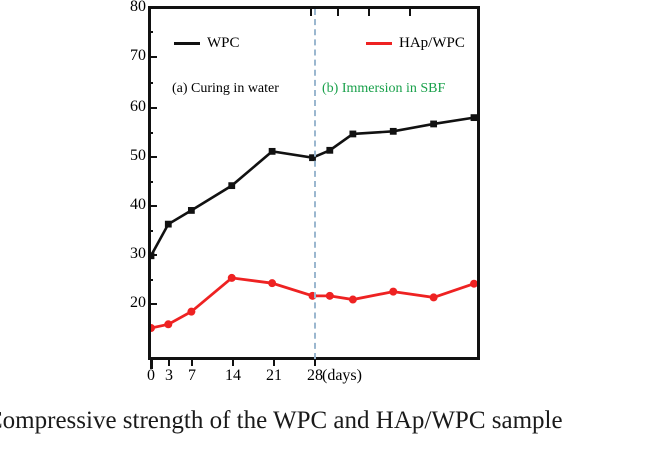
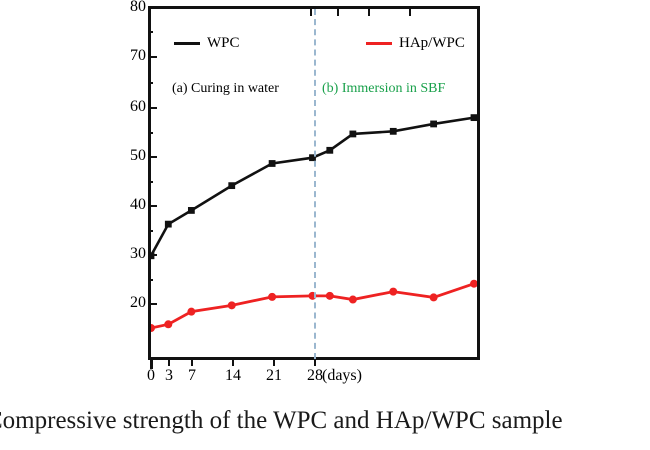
HAp/WPC/14: 29 -> 24
WPC/21: 53 -> 51
HAp/WPC/21: 28 -> 25
